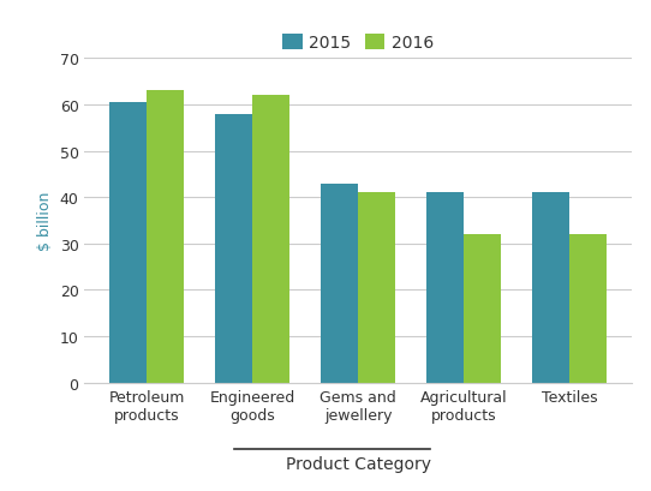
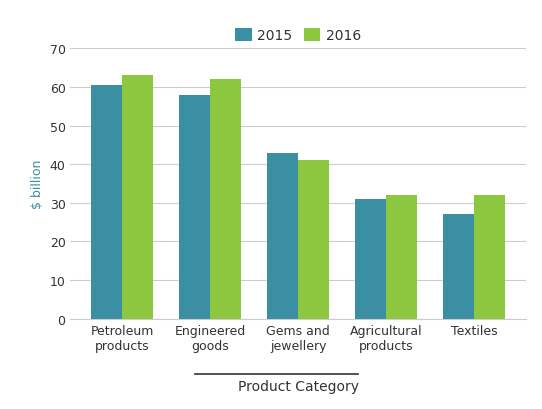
2015/Agricultural products: 41.0 -> 31.0
2015/Textiles: 41.0 -> 27.0
